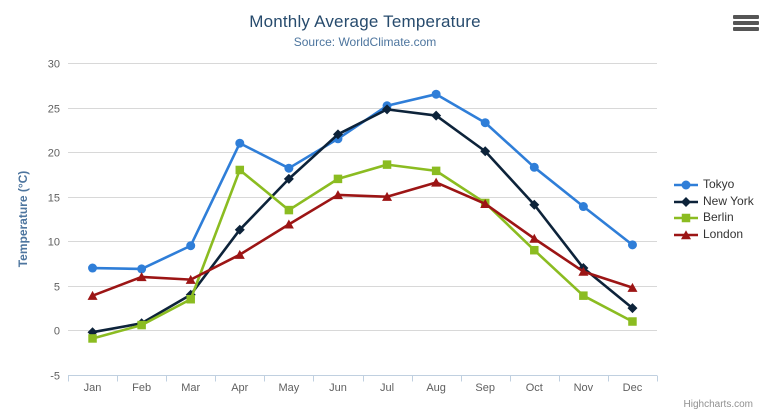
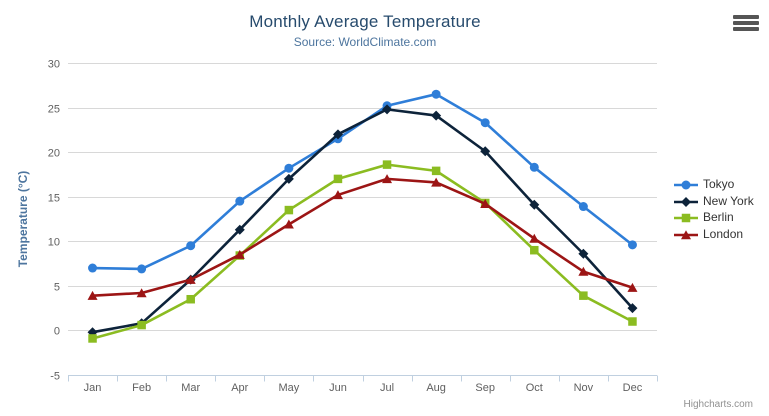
London/Feb: 6 -> 4
New York/Mar: 4 -> 6
Tokyo/Apr: 21 -> 14
Berlin/Apr: 18 -> 8
London/Jul: 15 -> 17
New York/Nov: 7 -> 9
